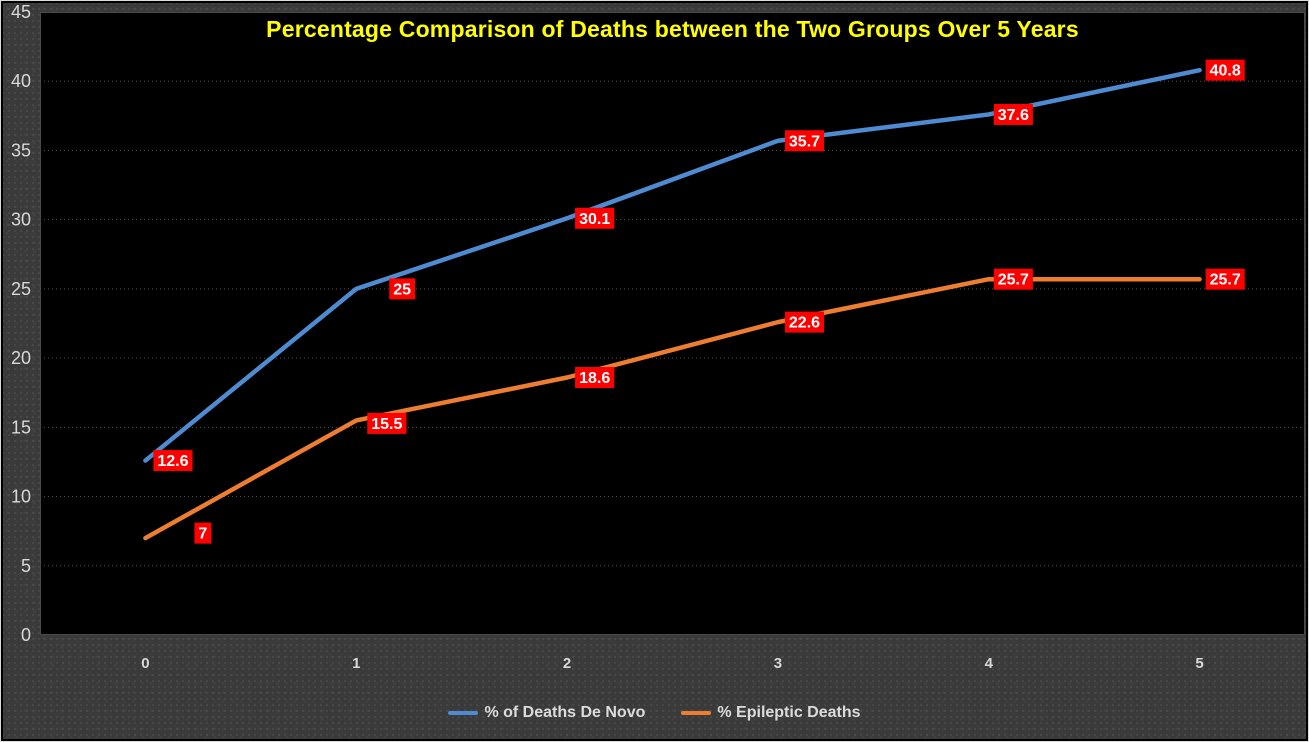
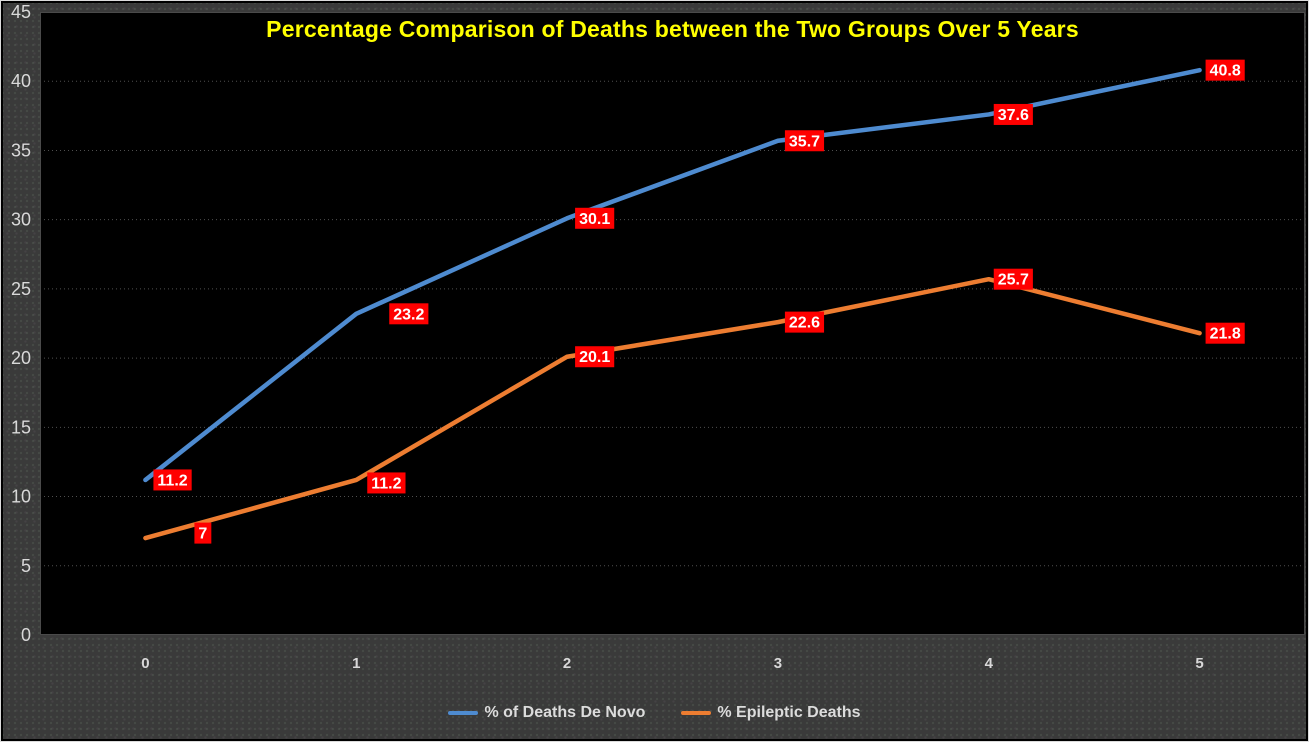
% of Deaths De Novo/0: 12.6 -> 11.2
% of Deaths De Novo/1: 25 -> 23.2
% Epileptic Deaths/1: 15.5 -> 11.2
% Epileptic Deaths/2: 18.6 -> 20.1
% Epileptic Deaths/5: 25.7 -> 21.8
